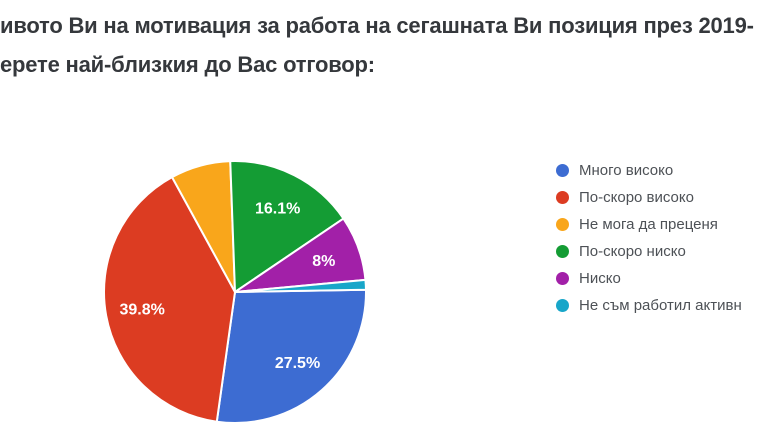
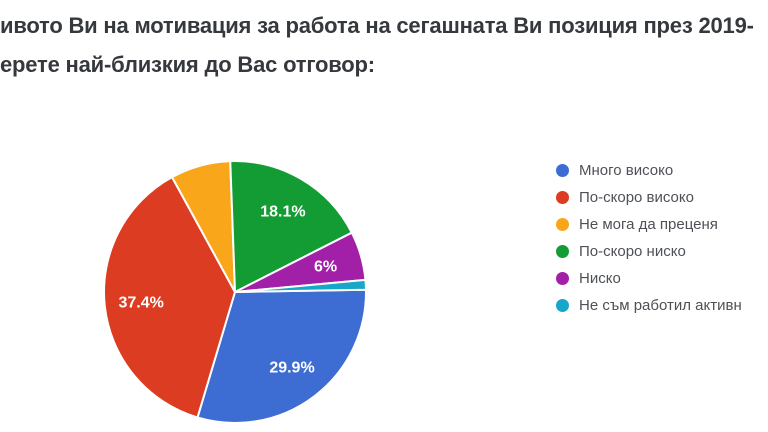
Много високо: 27.5% -> 29.9%
По-скоро високо: 39.8% -> 37.4%
По-скоро ниско: 16.1% -> 18.1%
Ниско: 8% -> 6%
